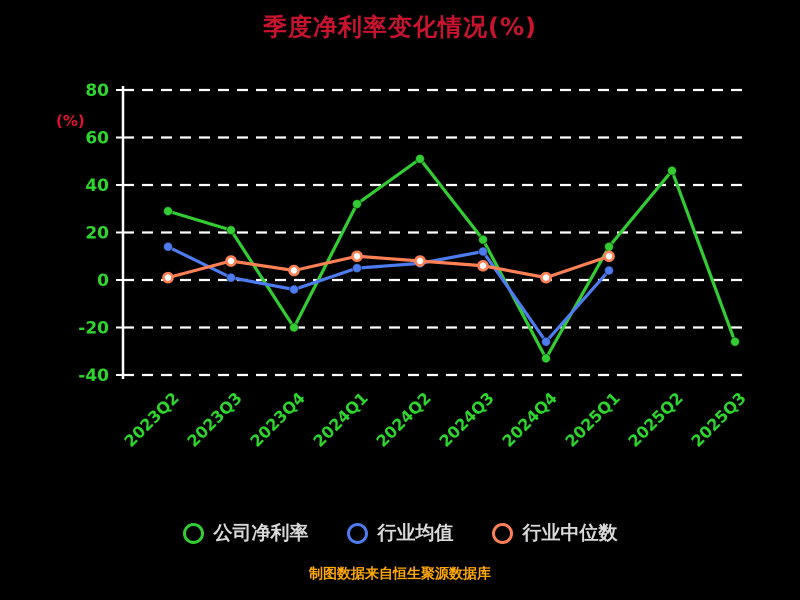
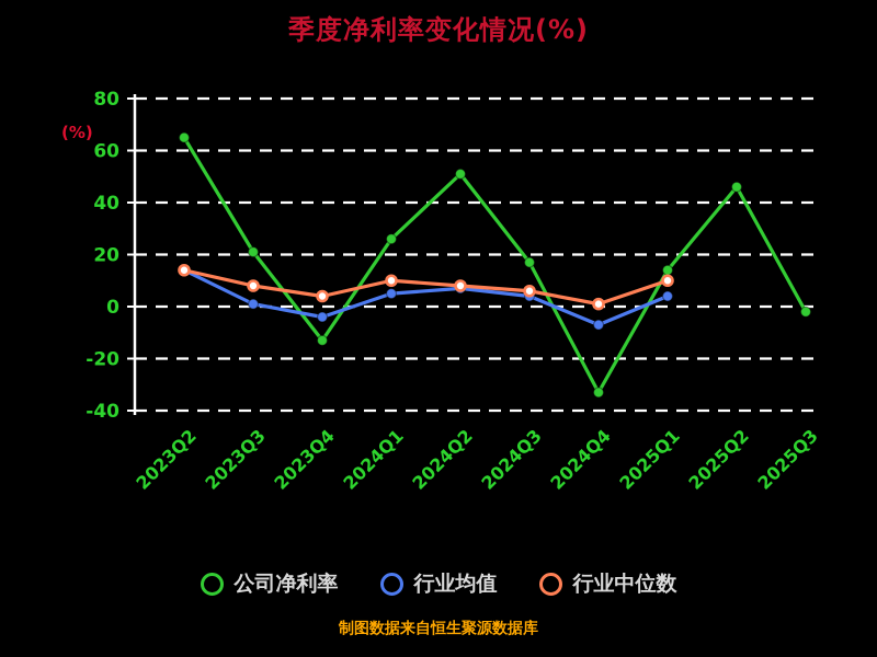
公司净利率/2023Q2: 29 -> 65
行业中位数/2023Q2: 1 -> 14
公司净利率/2023Q4: -20 -> -13
公司净利率/2024Q1: 32 -> 26
行业均值/2024Q3: 12 -> 4
行业均值/2024Q4: -26 -> -7
公司净利率/2025Q3: -26 -> -2
